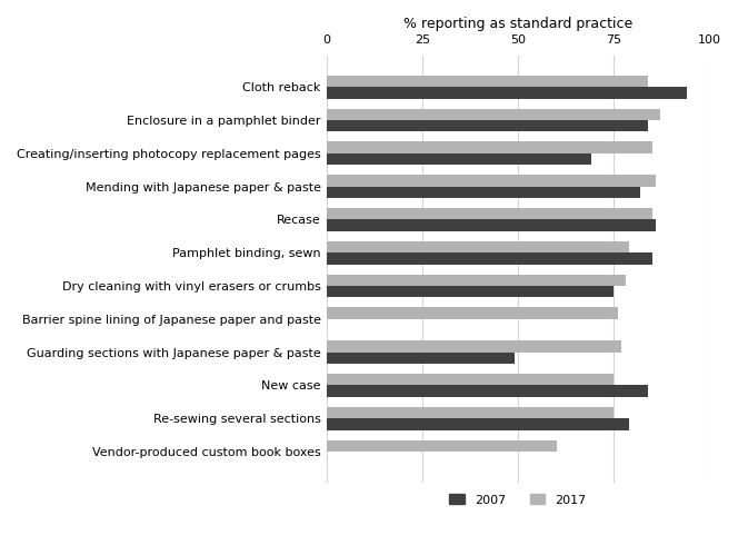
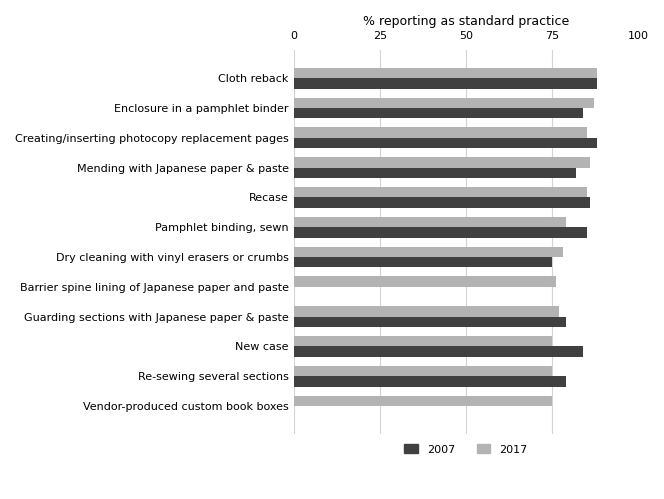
2017/Cloth reback: 84 -> 88
2007/Cloth reback: 94 -> 88
2007/Creating/inserting photocopy replacement pages: 69 -> 88
2007/Guarding sections with Japanese paper & paste: 49 -> 79
2017/Vendor-produced custom book boxes: 60 -> 75
